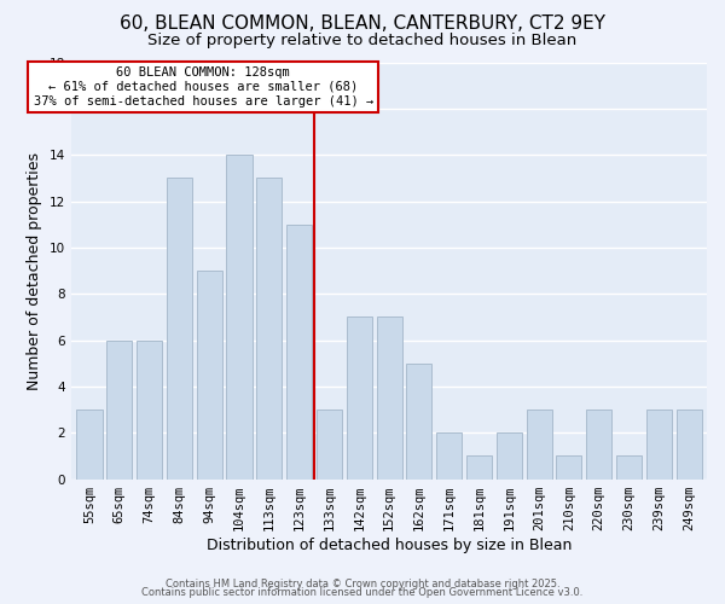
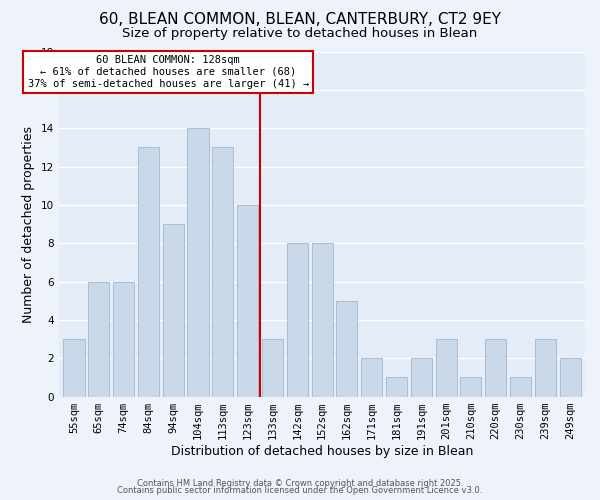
123sqm: 11 -> 10
142sqm: 7 -> 8
152sqm: 7 -> 8
249sqm: 3 -> 2
